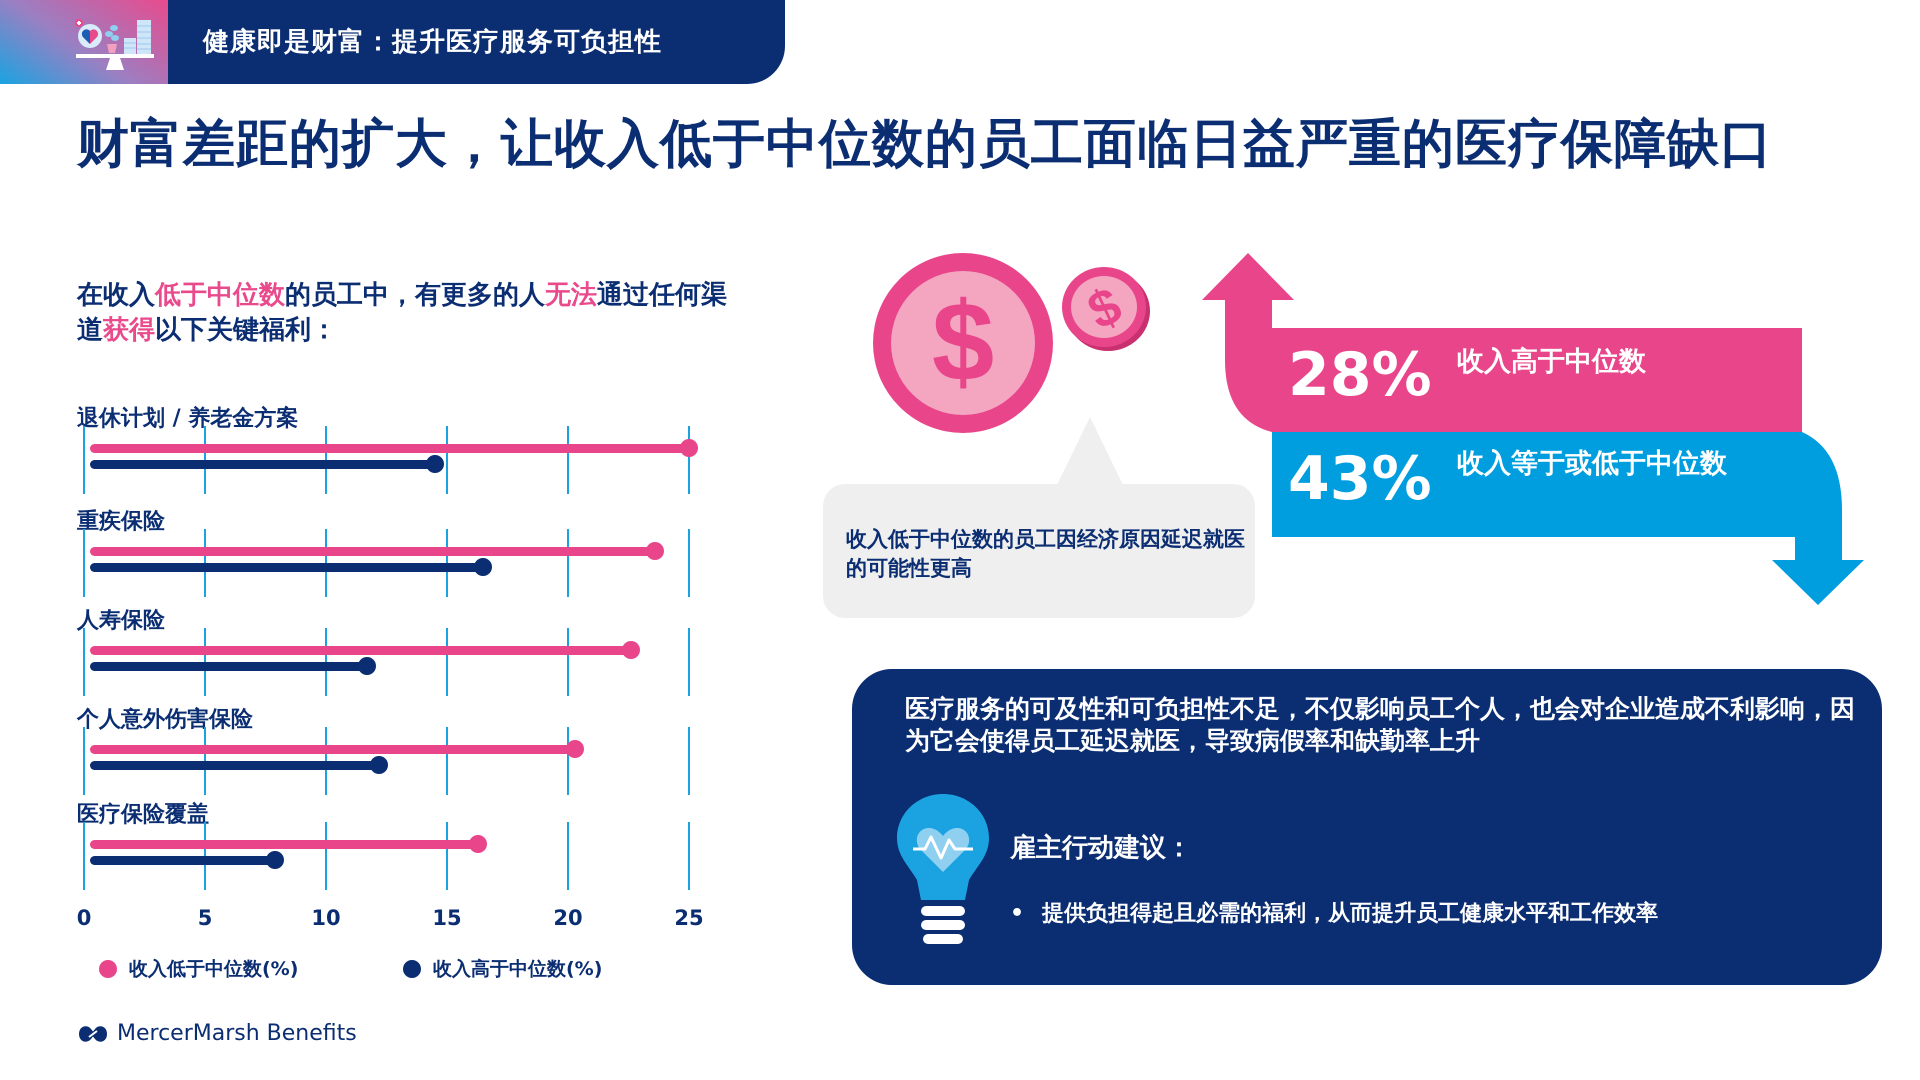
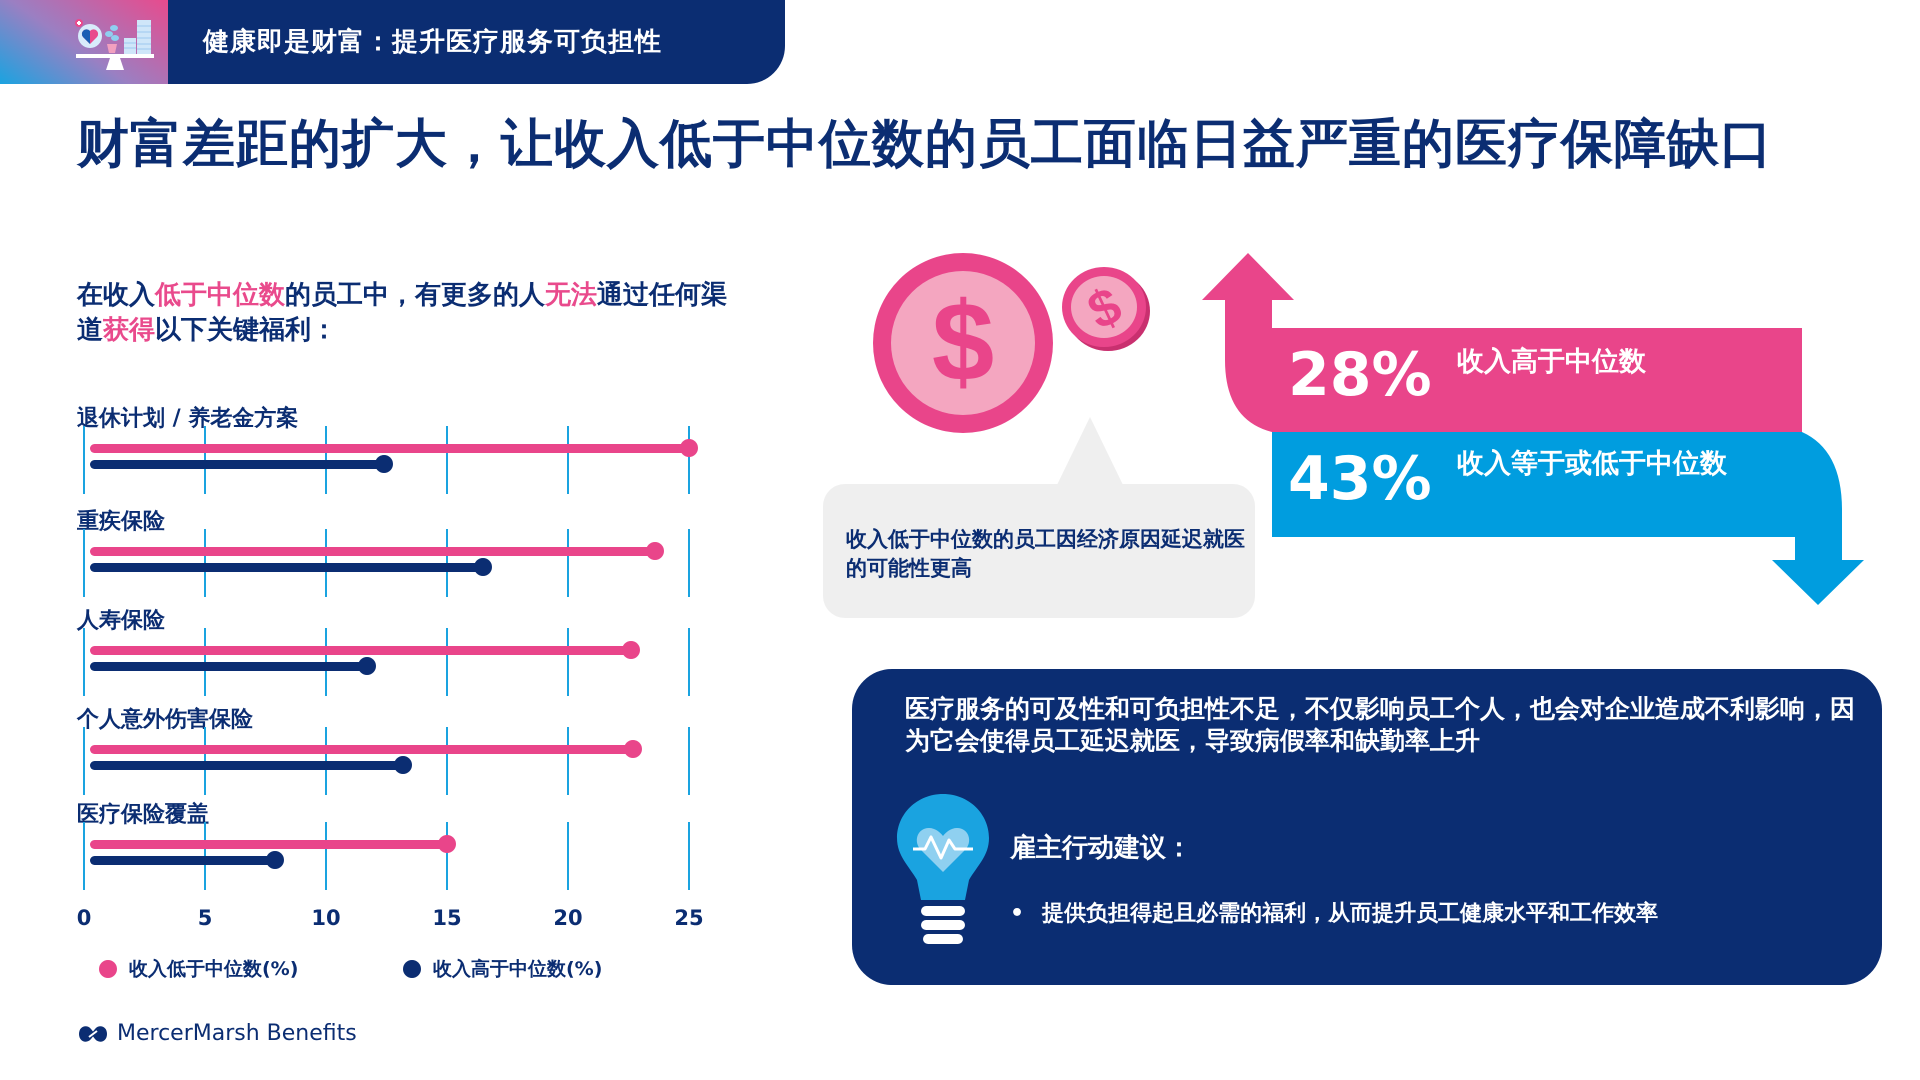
收入高于中位数(%)/退休计划 / 养老金方案: 14.5 -> 12.4
收入低于中位数(%)/个人意外伤害保险: 20.3 -> 22.7
收入高于中位数(%)/个人意外伤害保险: 12.2 -> 13.2
收入低于中位数(%)/医疗保险覆盖: 16.3 -> 15.0
